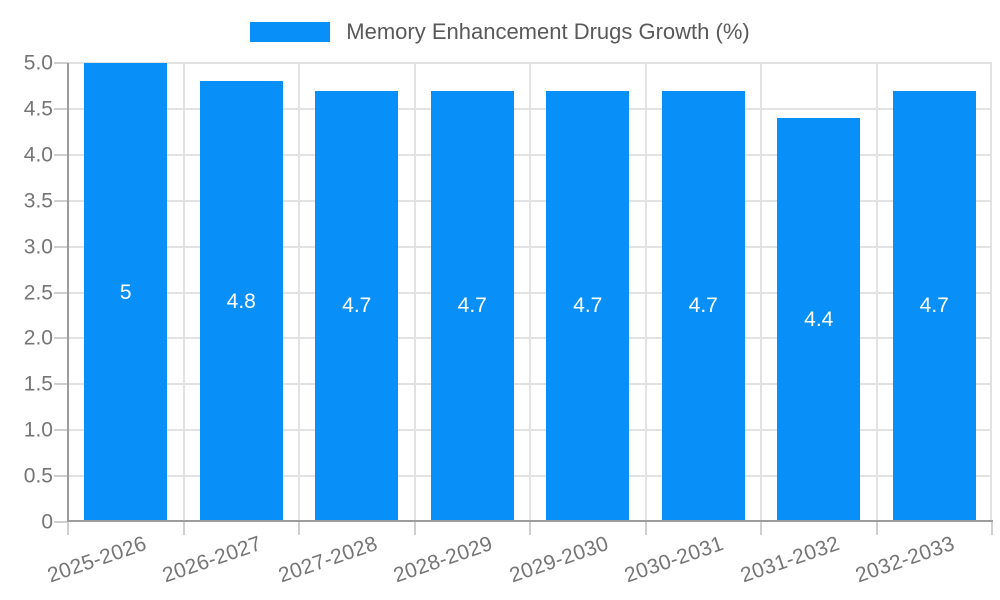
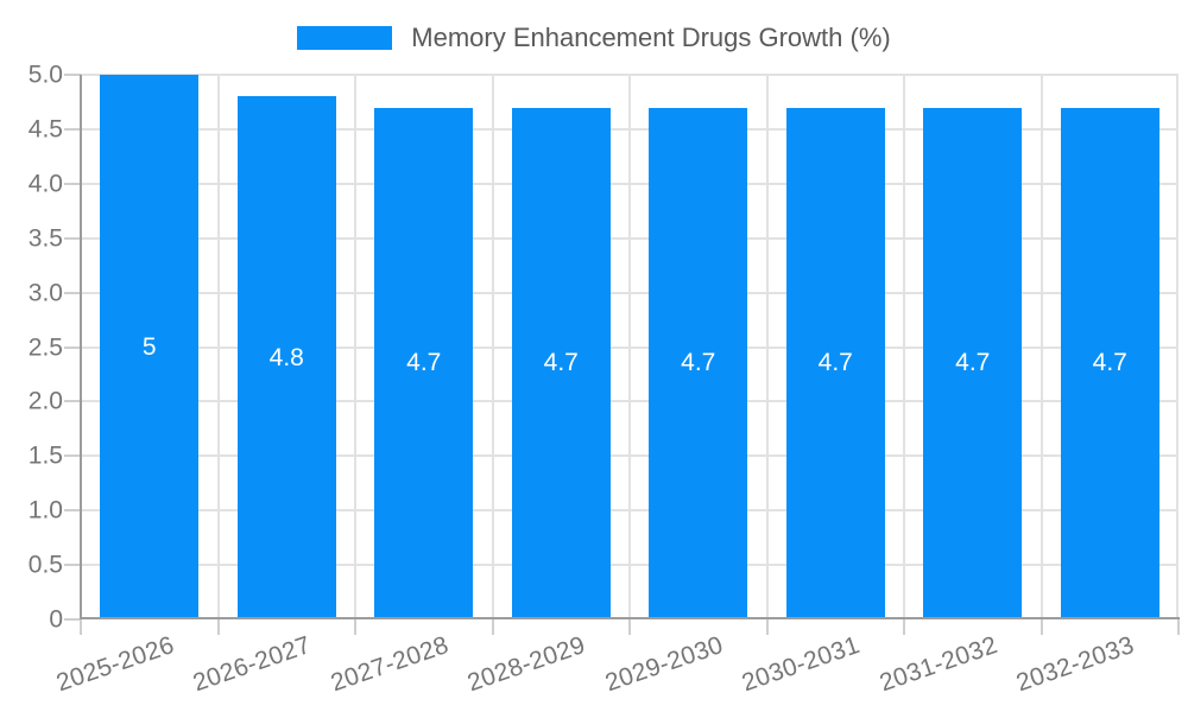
2031-2032: 4.4 -> 4.7
